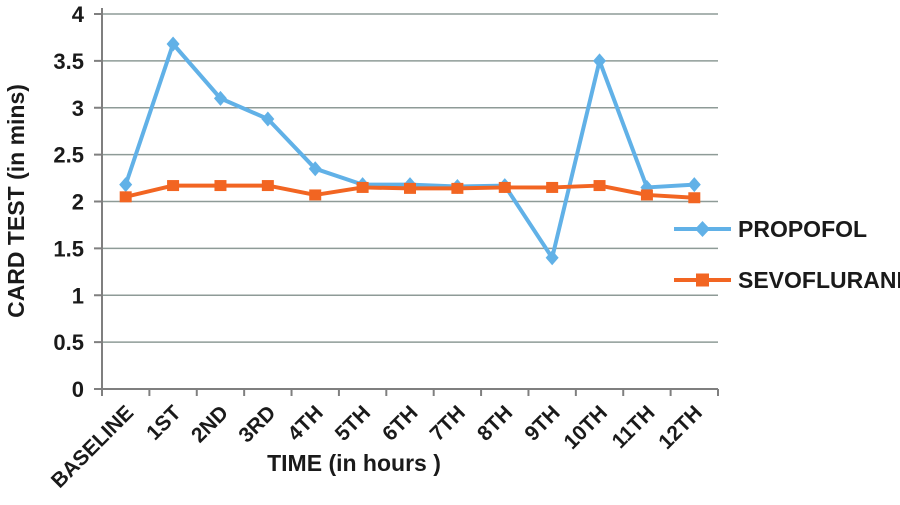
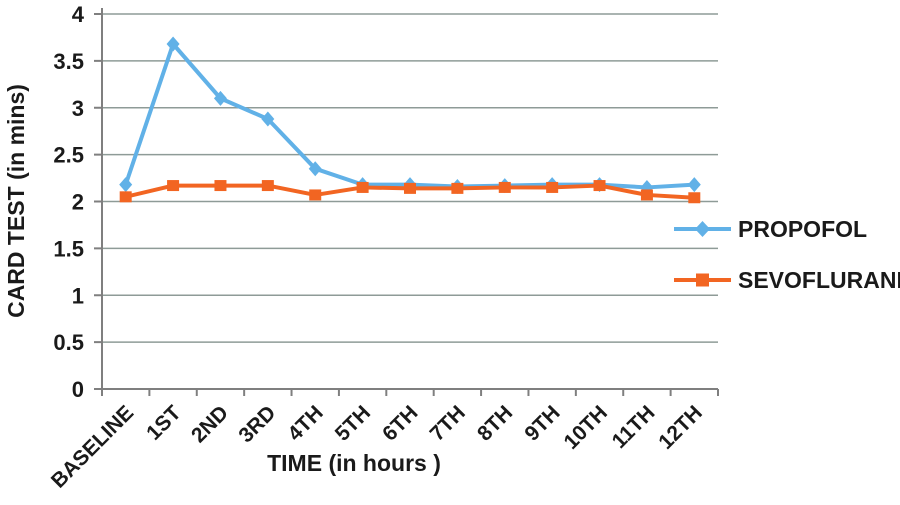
PROPOFOL/9TH: 1.4 -> 2.2
PROPOFOL/10TH: 3.5 -> 2.2
